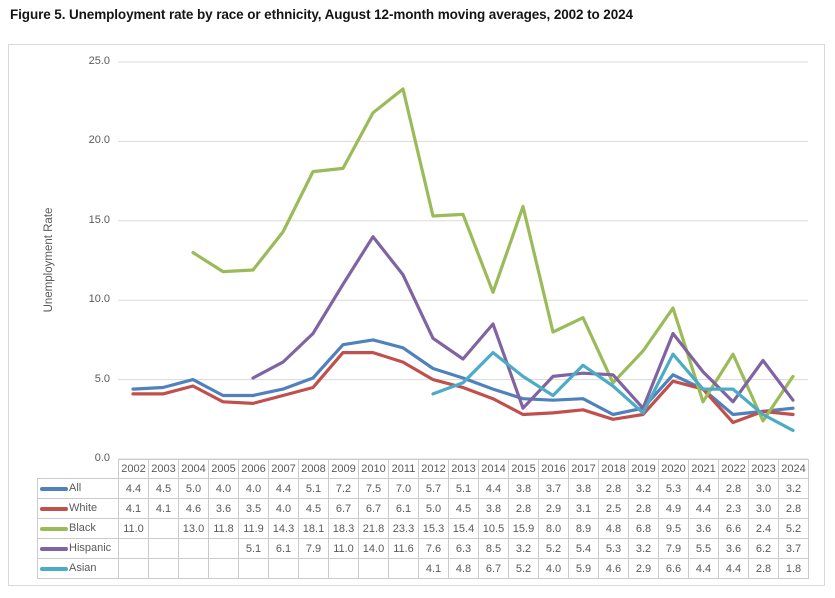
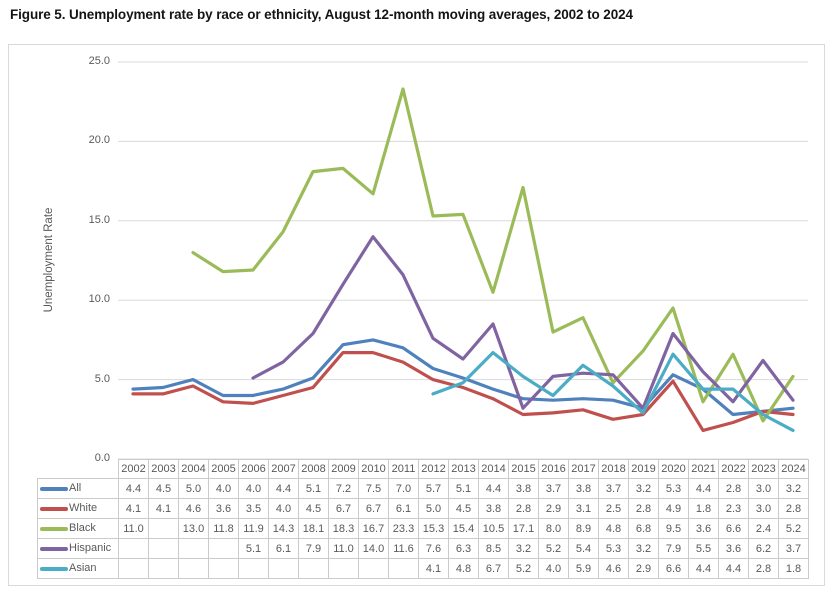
Black/2010: 21.8 -> 16.7
Black/2015: 15.9 -> 17.1
All/2018: 2.8 -> 3.7
White/2021: 4.4 -> 1.8
